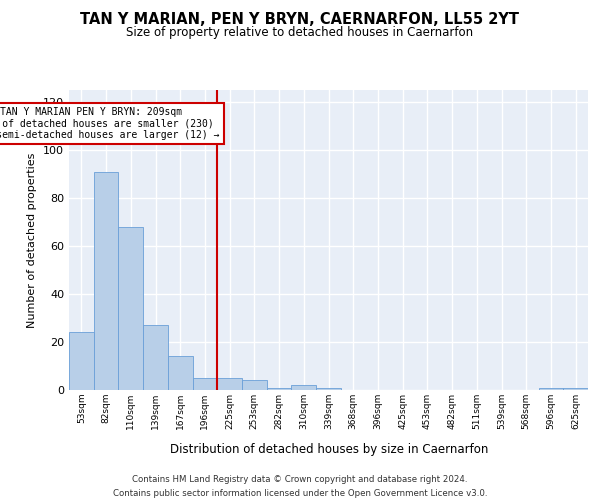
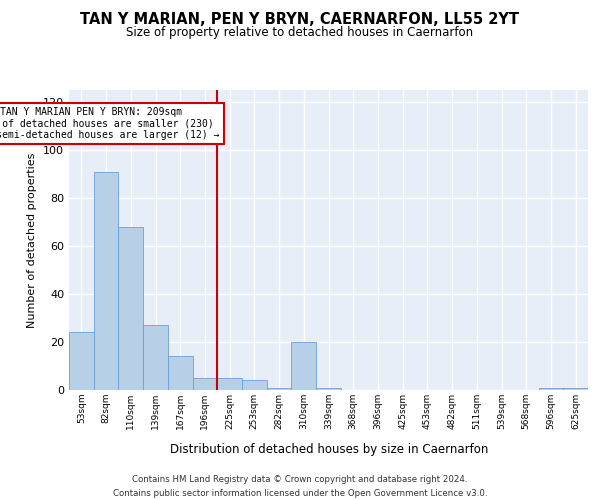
310sqm: 2 -> 20
